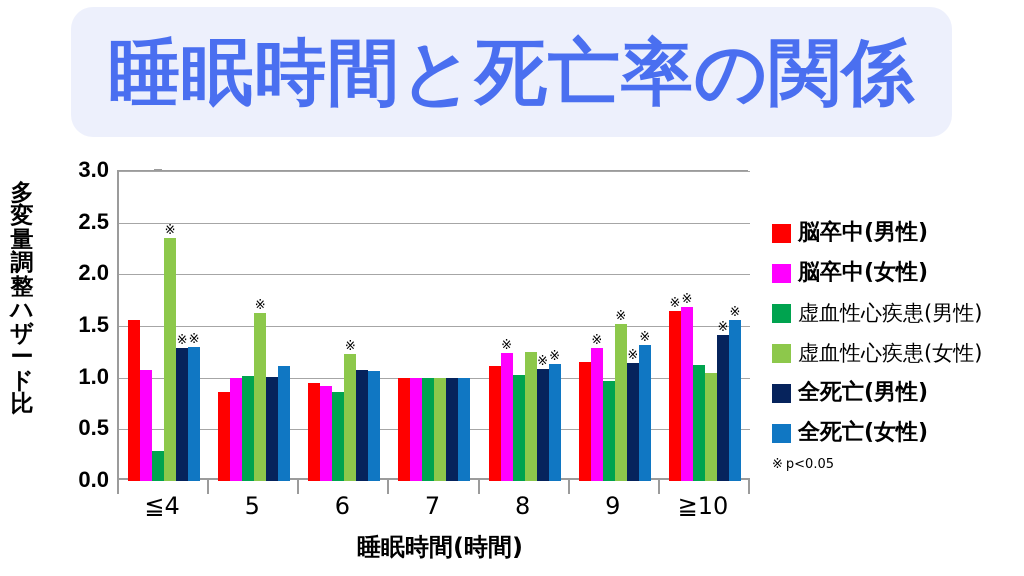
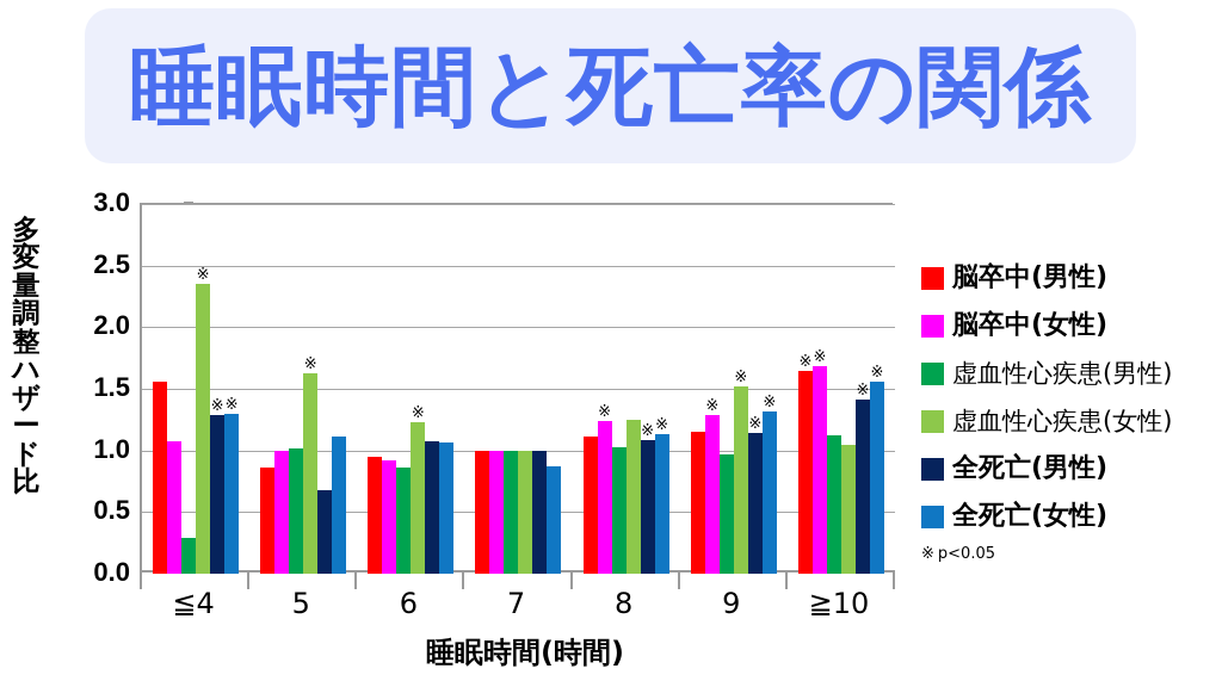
全死亡(男性)/5: 1.01 -> 0.68
全死亡(女性)/7: 1.00 -> 0.87
